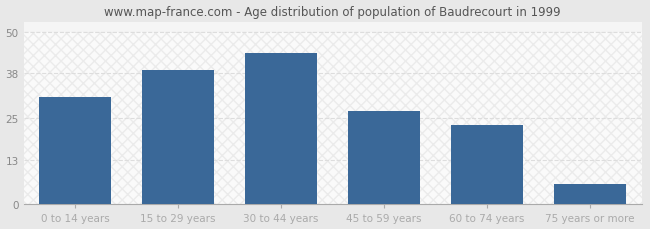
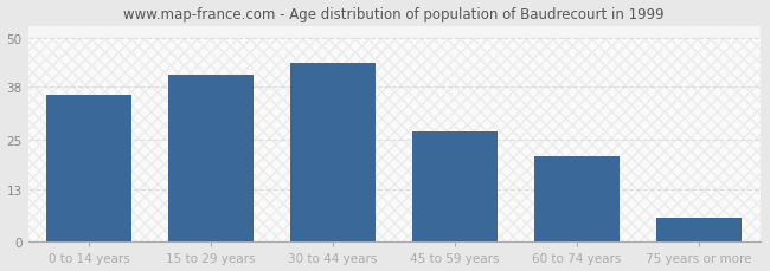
0 to 14 years: 31 -> 36
15 to 29 years: 39 -> 41
60 to 74 years: 23 -> 21
